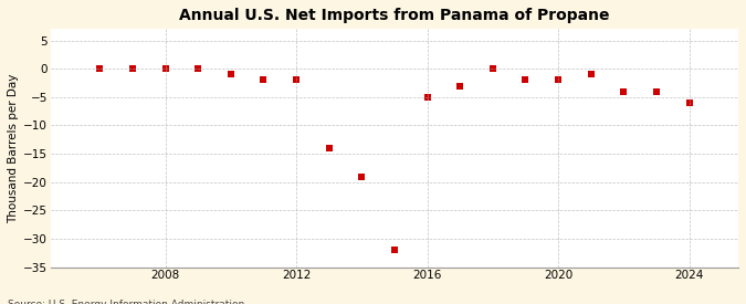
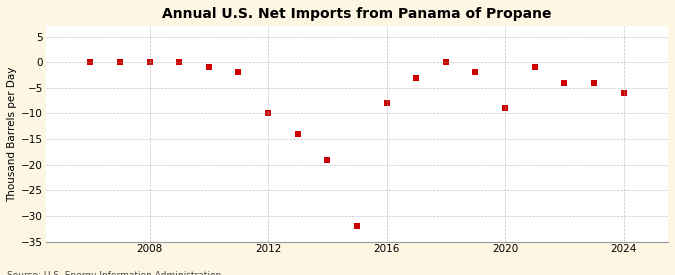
2012: -2 -> -10
2016: -5 -> -8
2020: -2 -> -9
